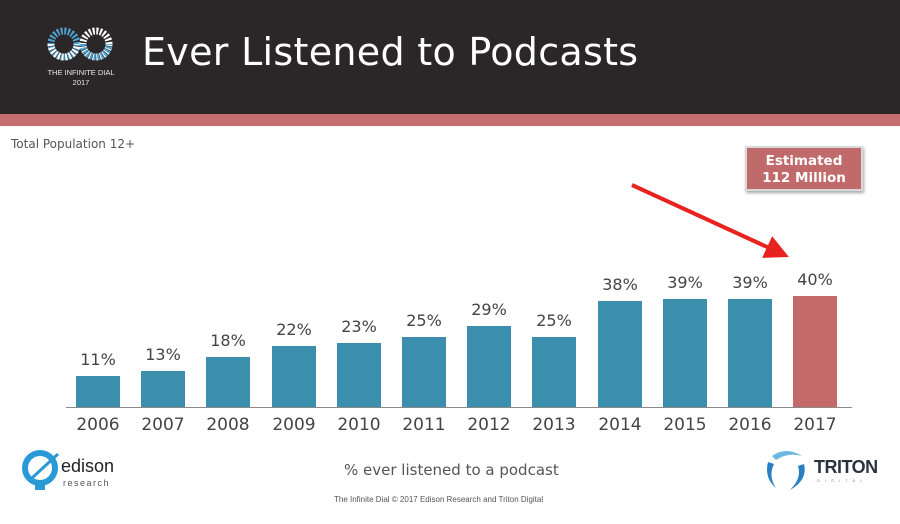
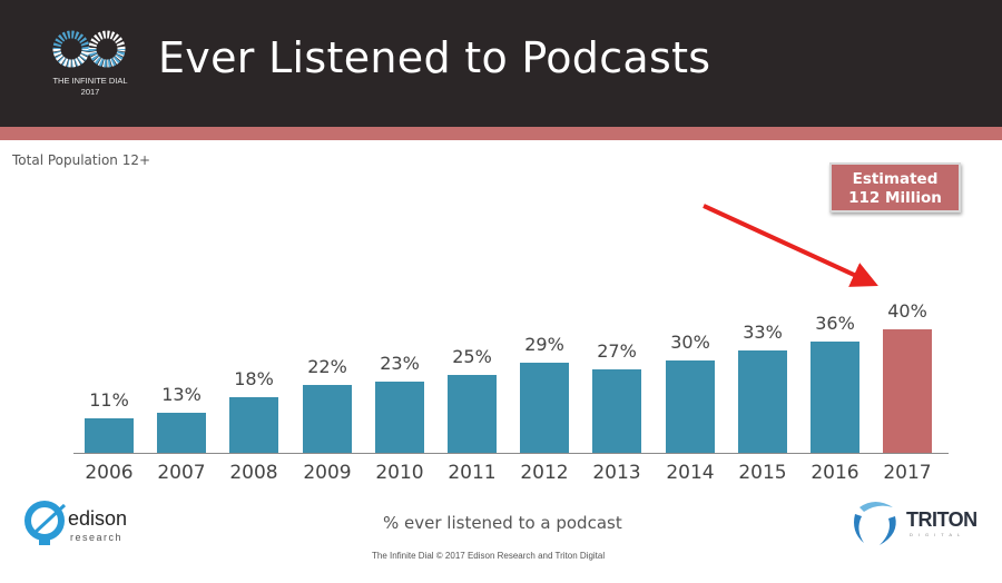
2013: 25% -> 27%
2014: 38% -> 30%
2015: 39% -> 33%
2016: 39% -> 36%
